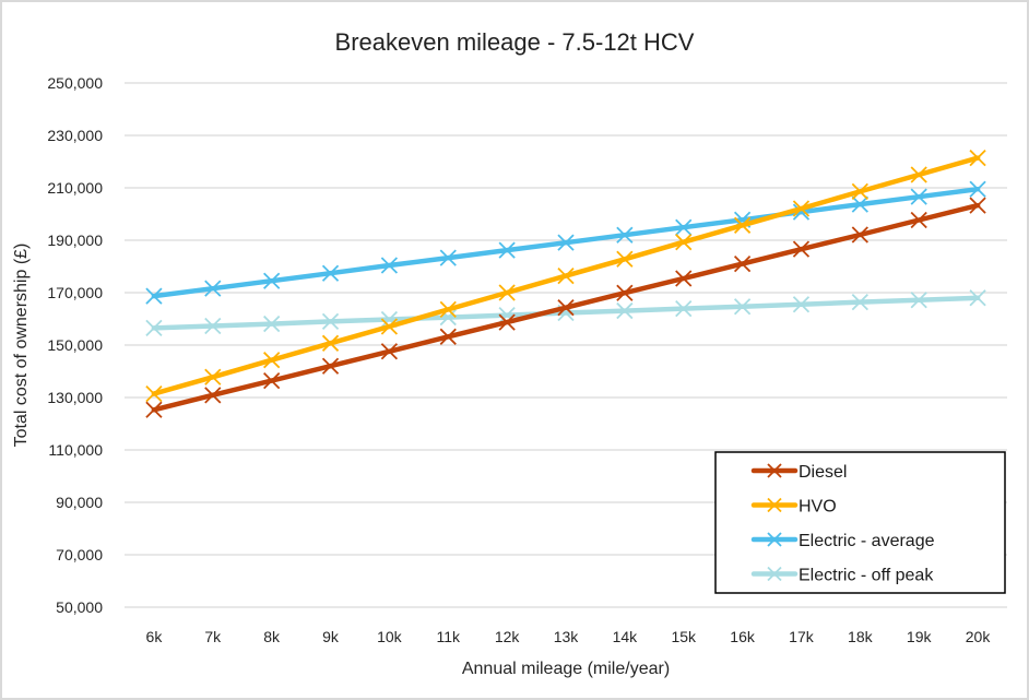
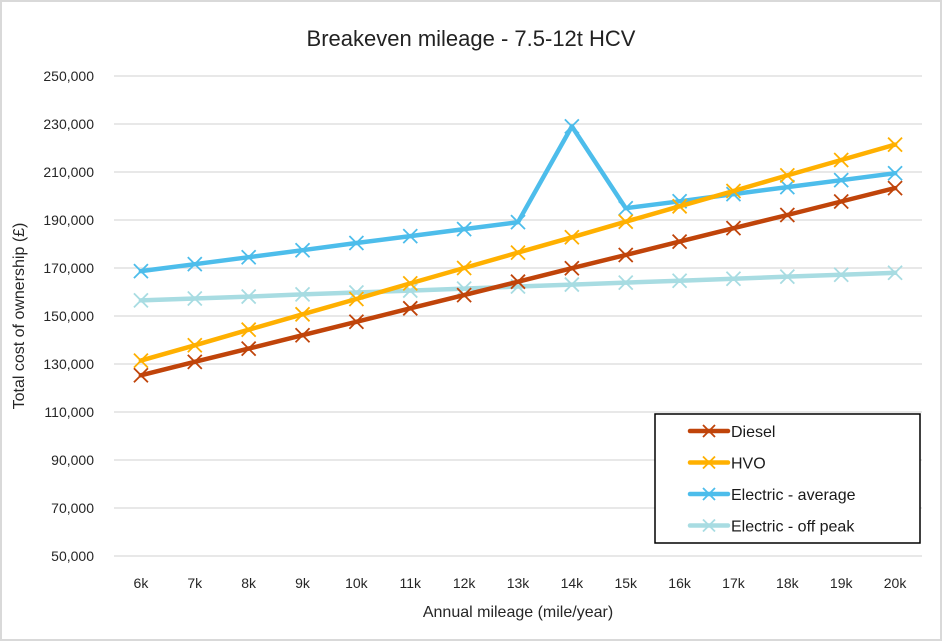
Electric - average/14k: 192000 -> 229000
